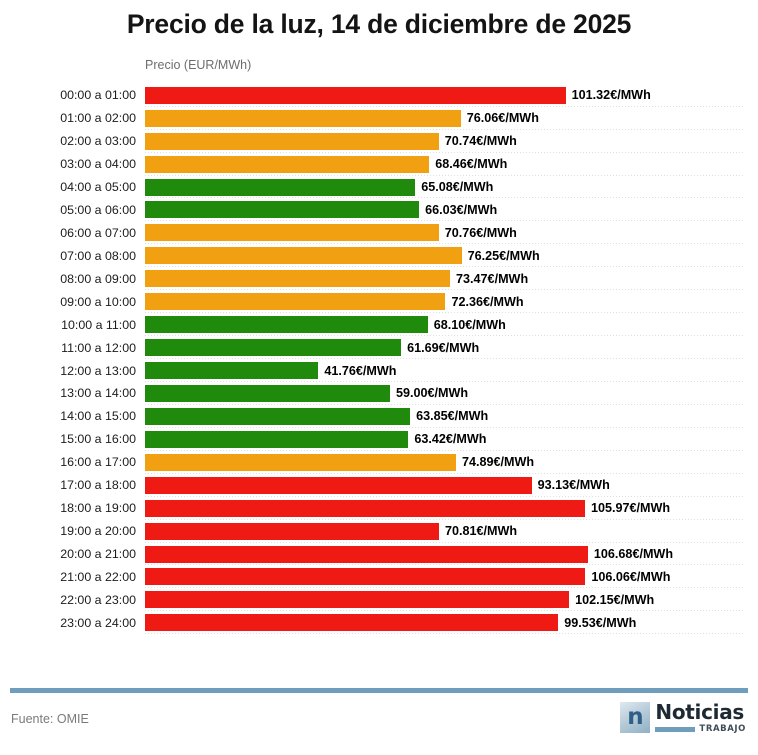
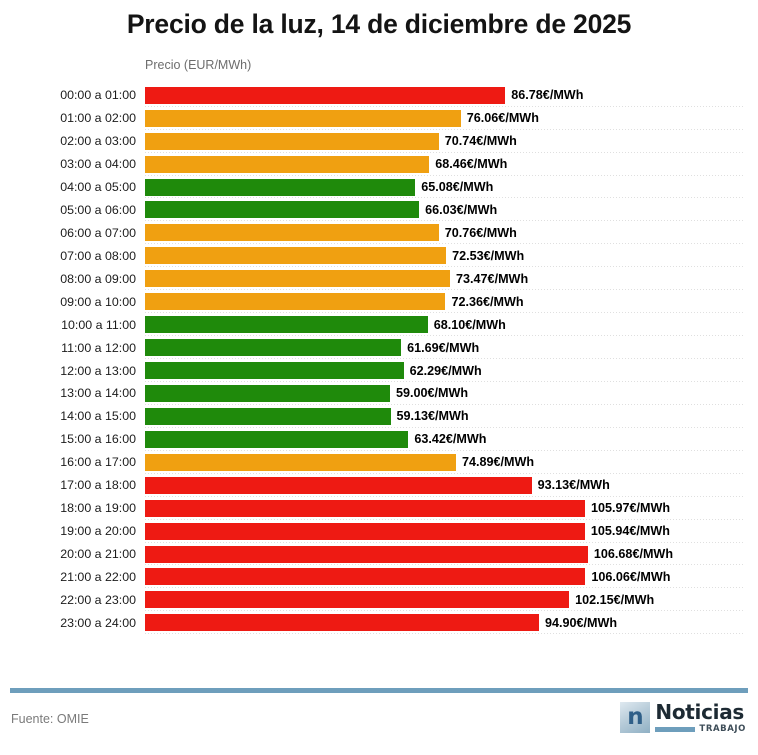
00:00 a 01:00: 101.32 -> 86.78
07:00 a 08:00: 76.25 -> 72.53
12:00 a 13:00: 41.76 -> 62.29
14:00 a 15:00: 63.85 -> 59.13
19:00 a 20:00: 70.81 -> 105.94
23:00 a 24:00: 99.53 -> 94.90
